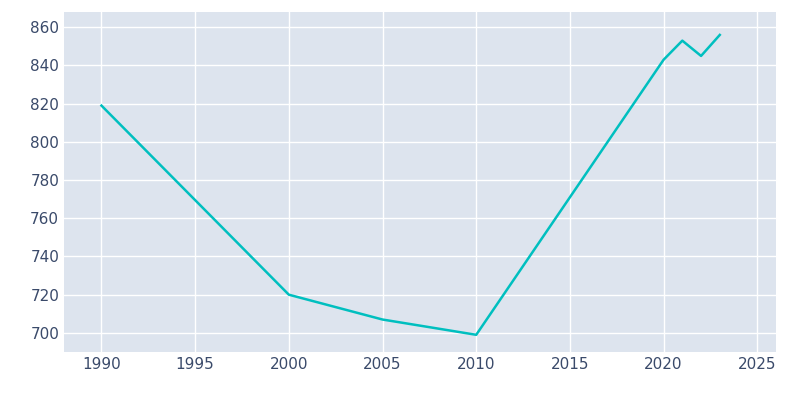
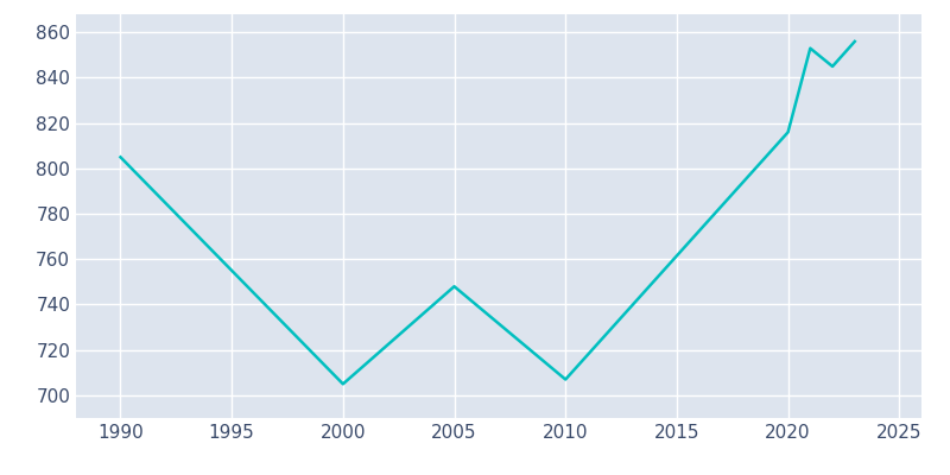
1990: 819 -> 805
2000: 720 -> 705
2005: 707 -> 748
2010: 699 -> 707
2020: 843 -> 816
